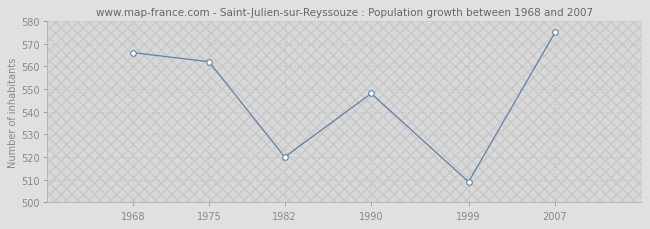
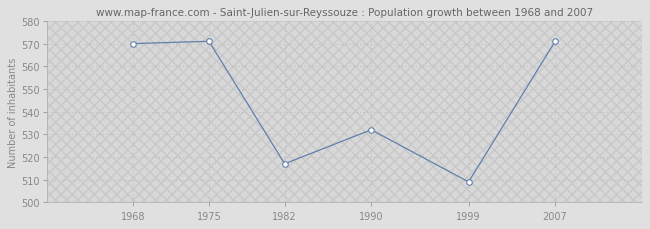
1968: 566 -> 570
1975: 562 -> 571
1982: 520 -> 517
1990: 548 -> 532
2007: 575 -> 571
